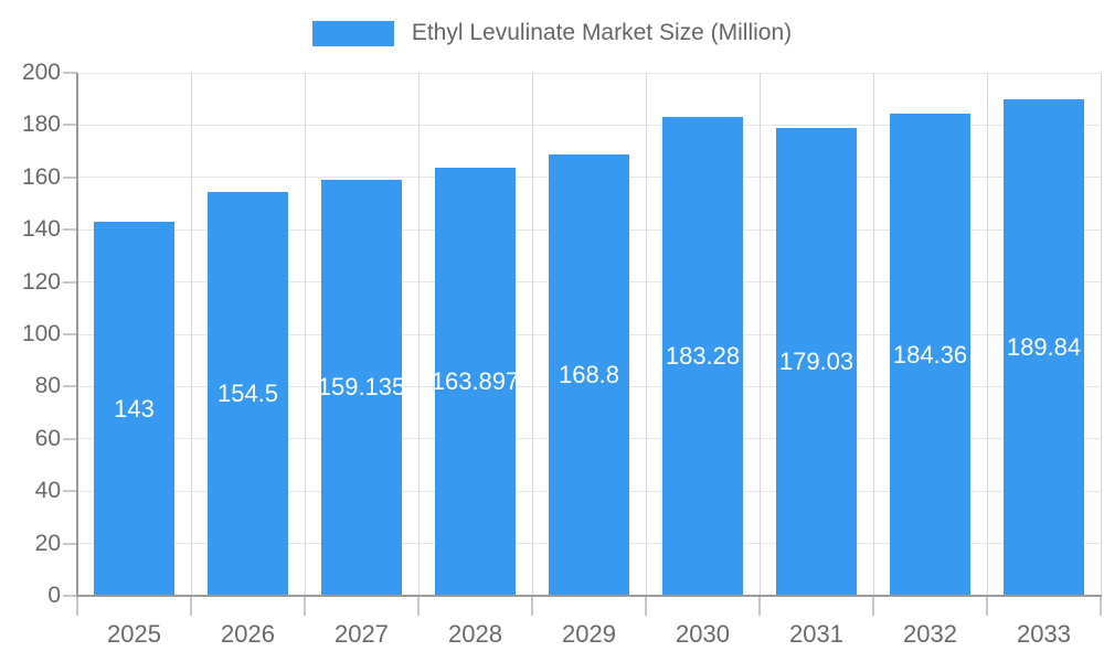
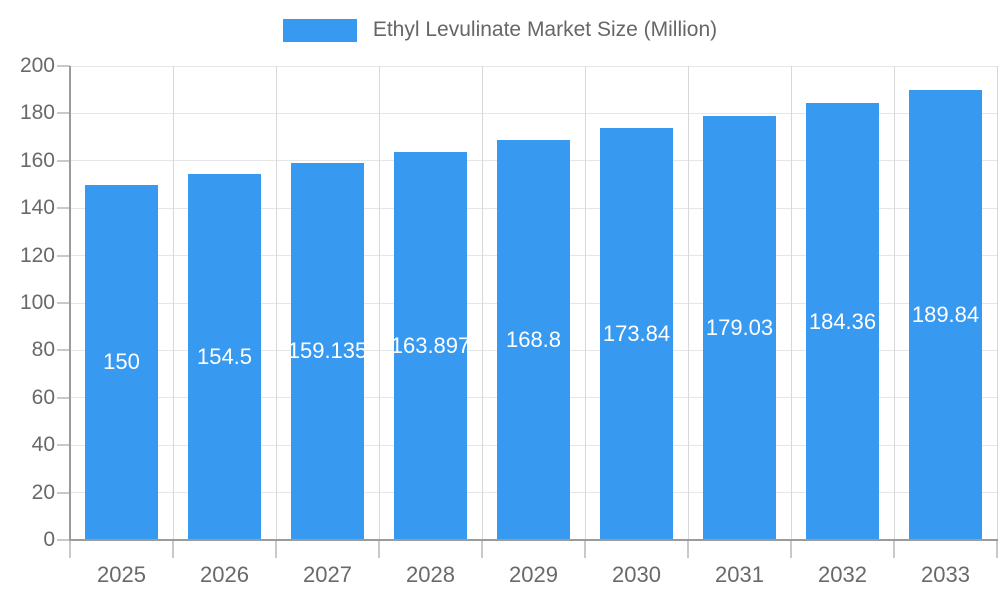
2025: 143 -> 150
2030: 183.28 -> 173.84
